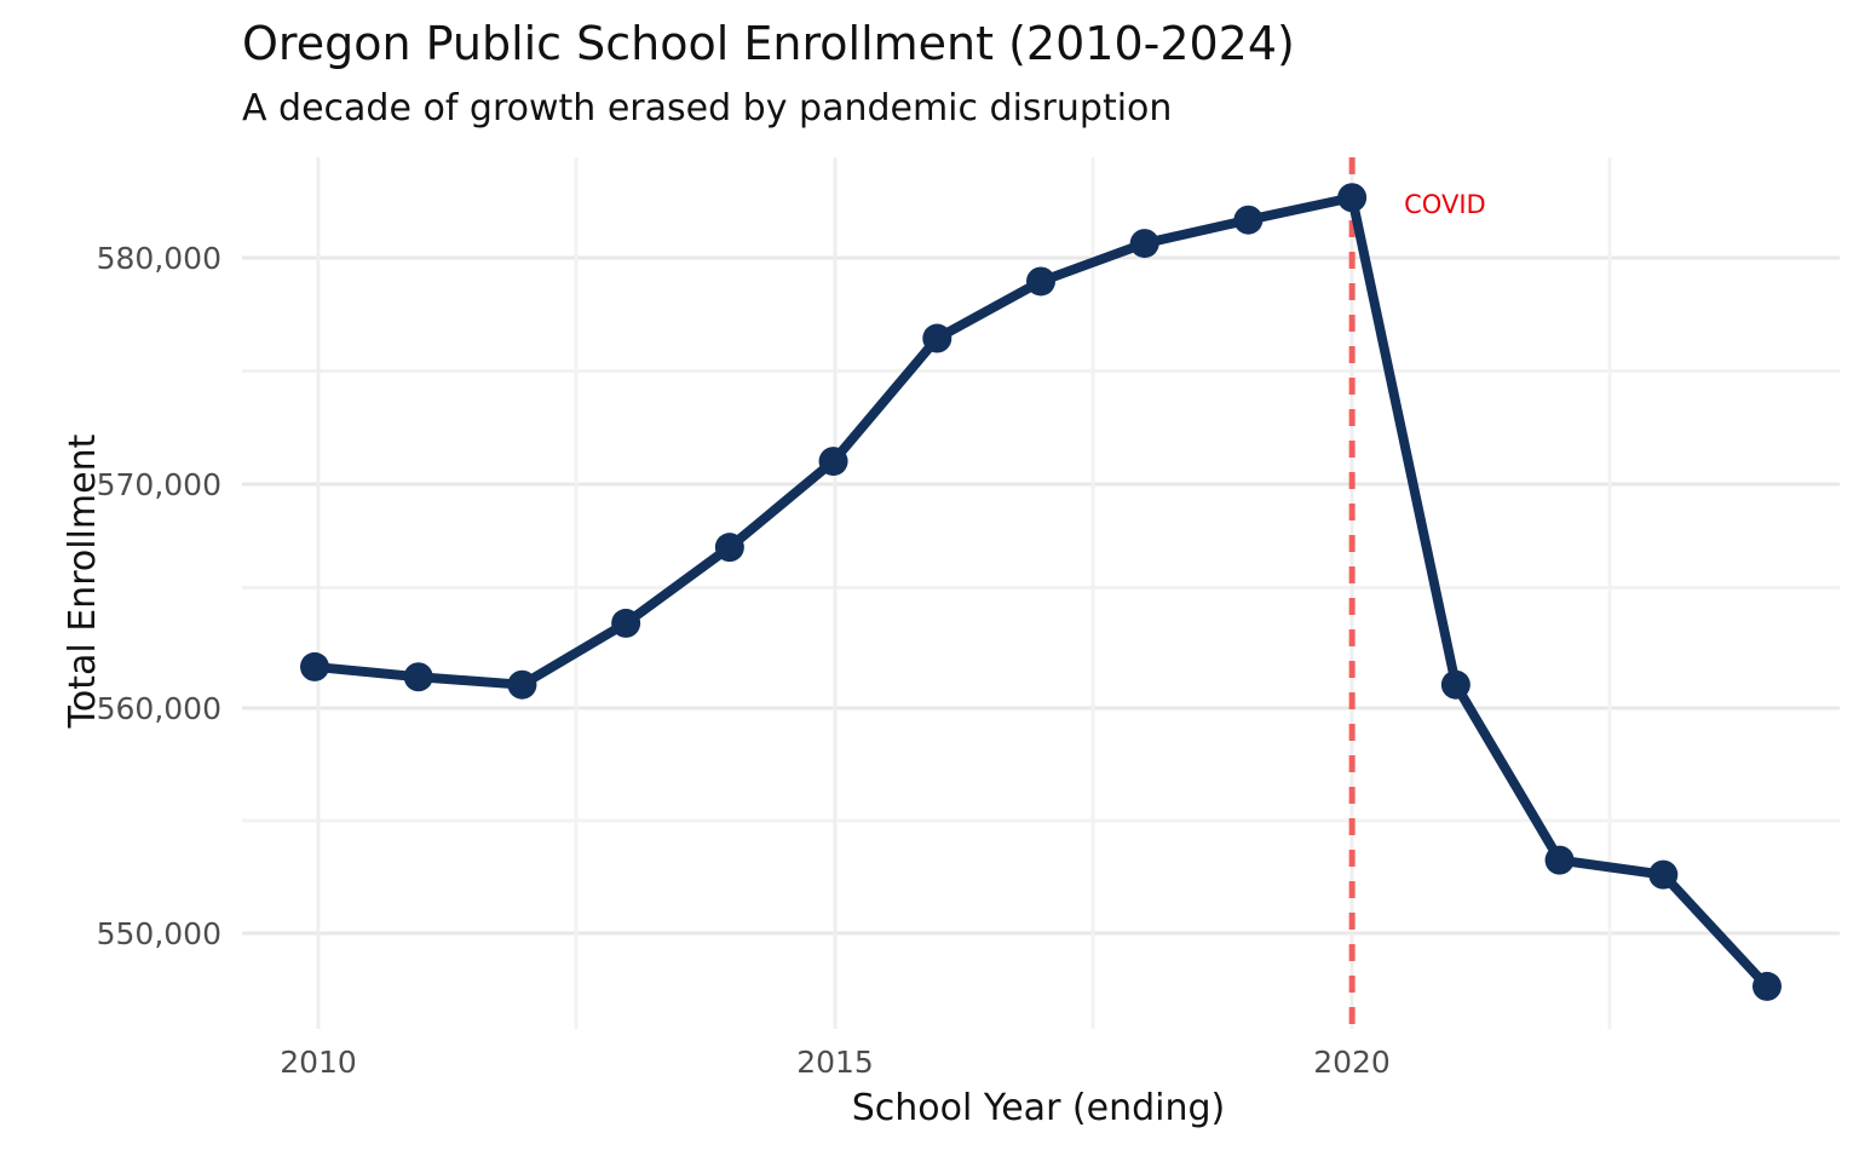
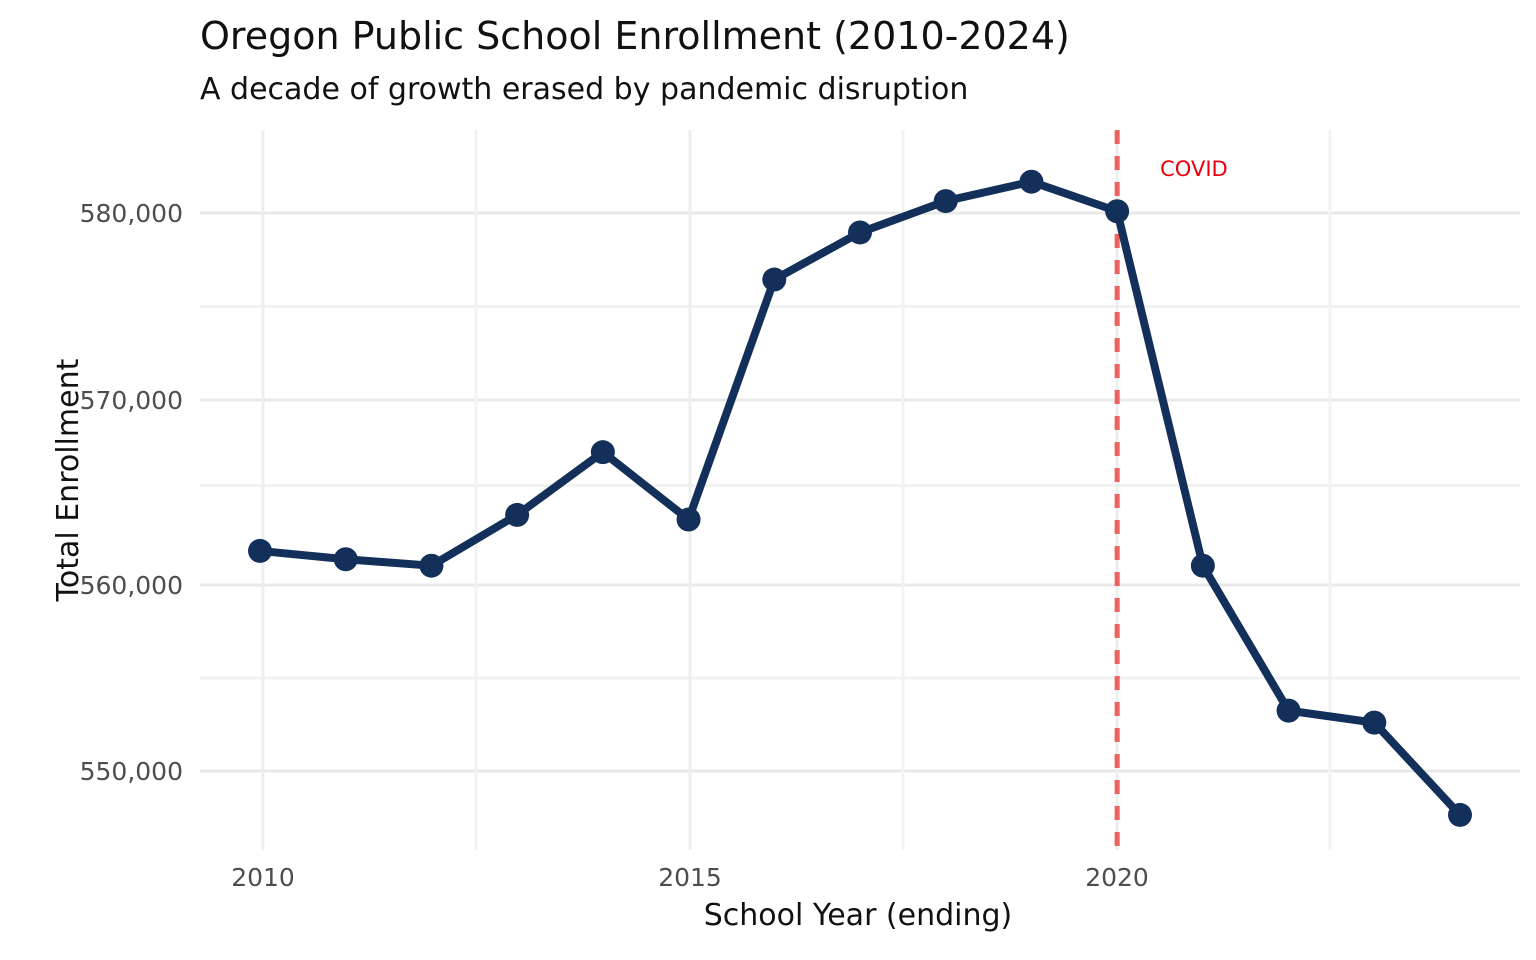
2015: 570900 -> 563400
2020: 582700 -> 580100
